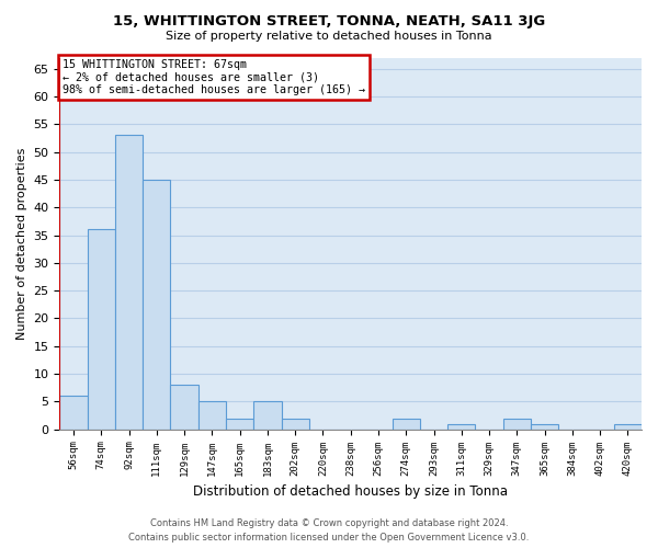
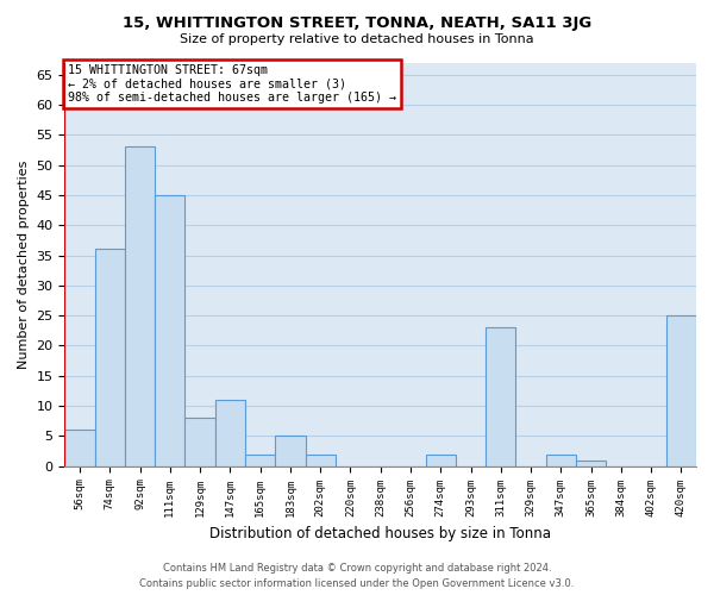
147sqm: 5 -> 11
311sqm: 1 -> 23
420sqm: 1 -> 25
